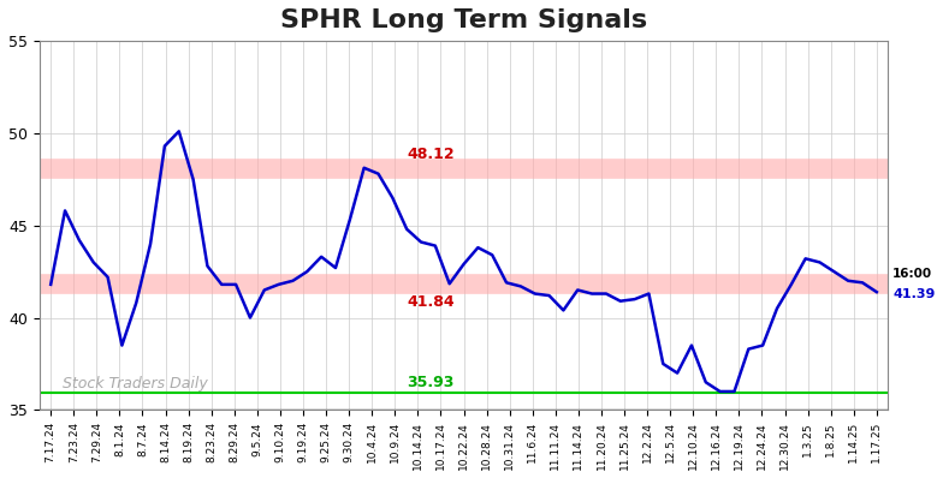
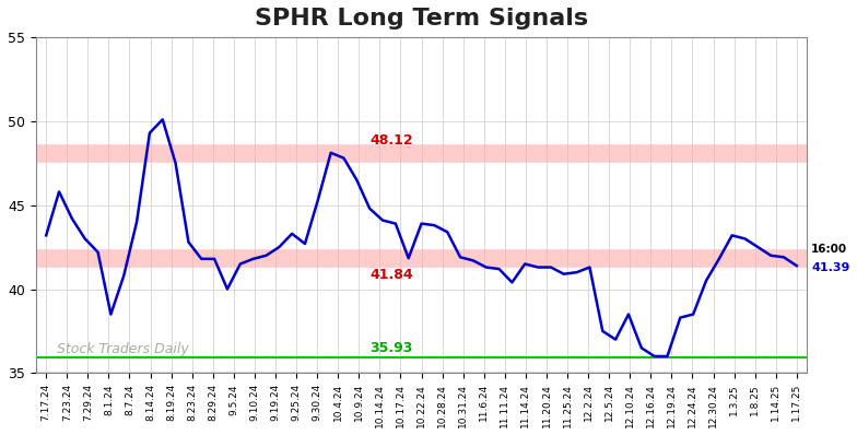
7.17.24: 41.8 -> 43.2
10.22.24: 42.9 -> 43.9
